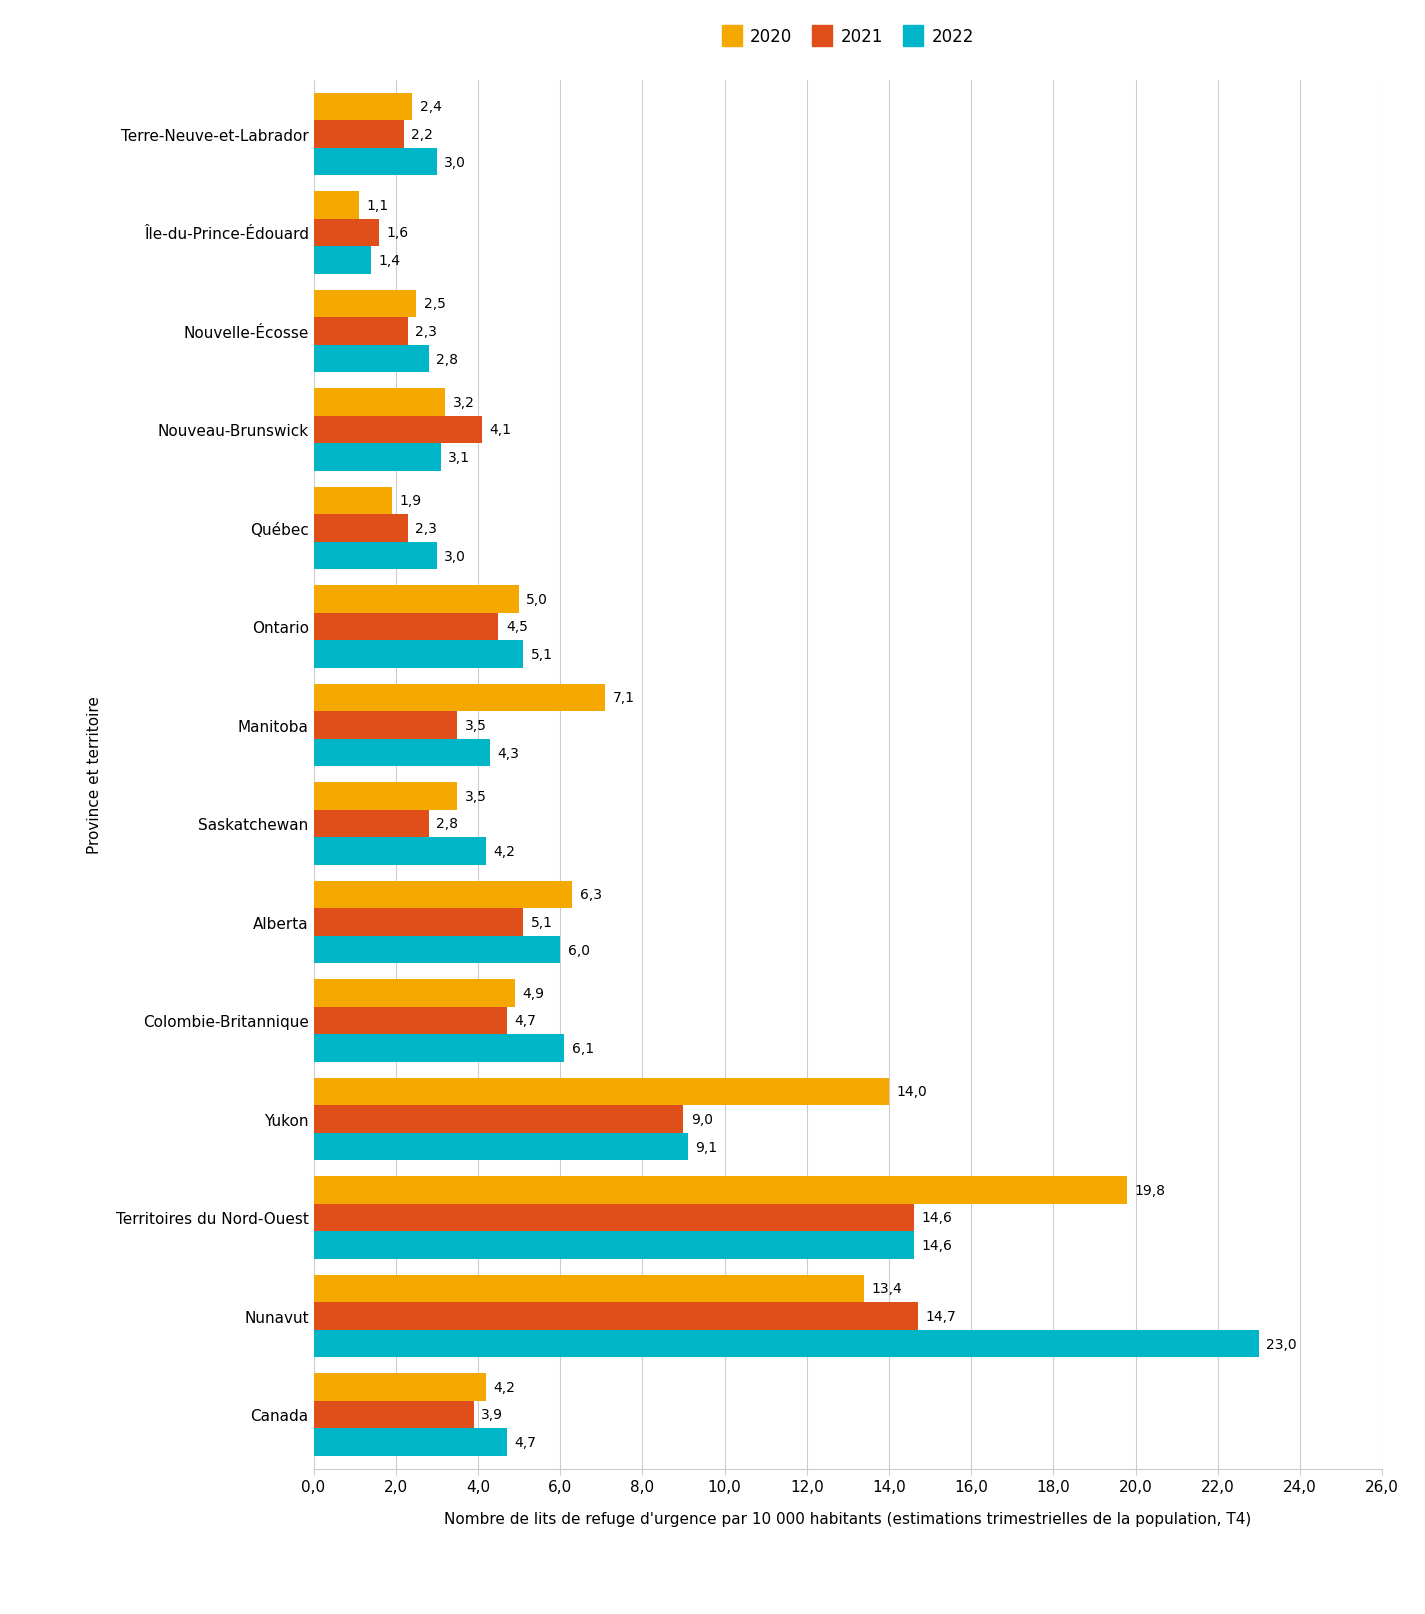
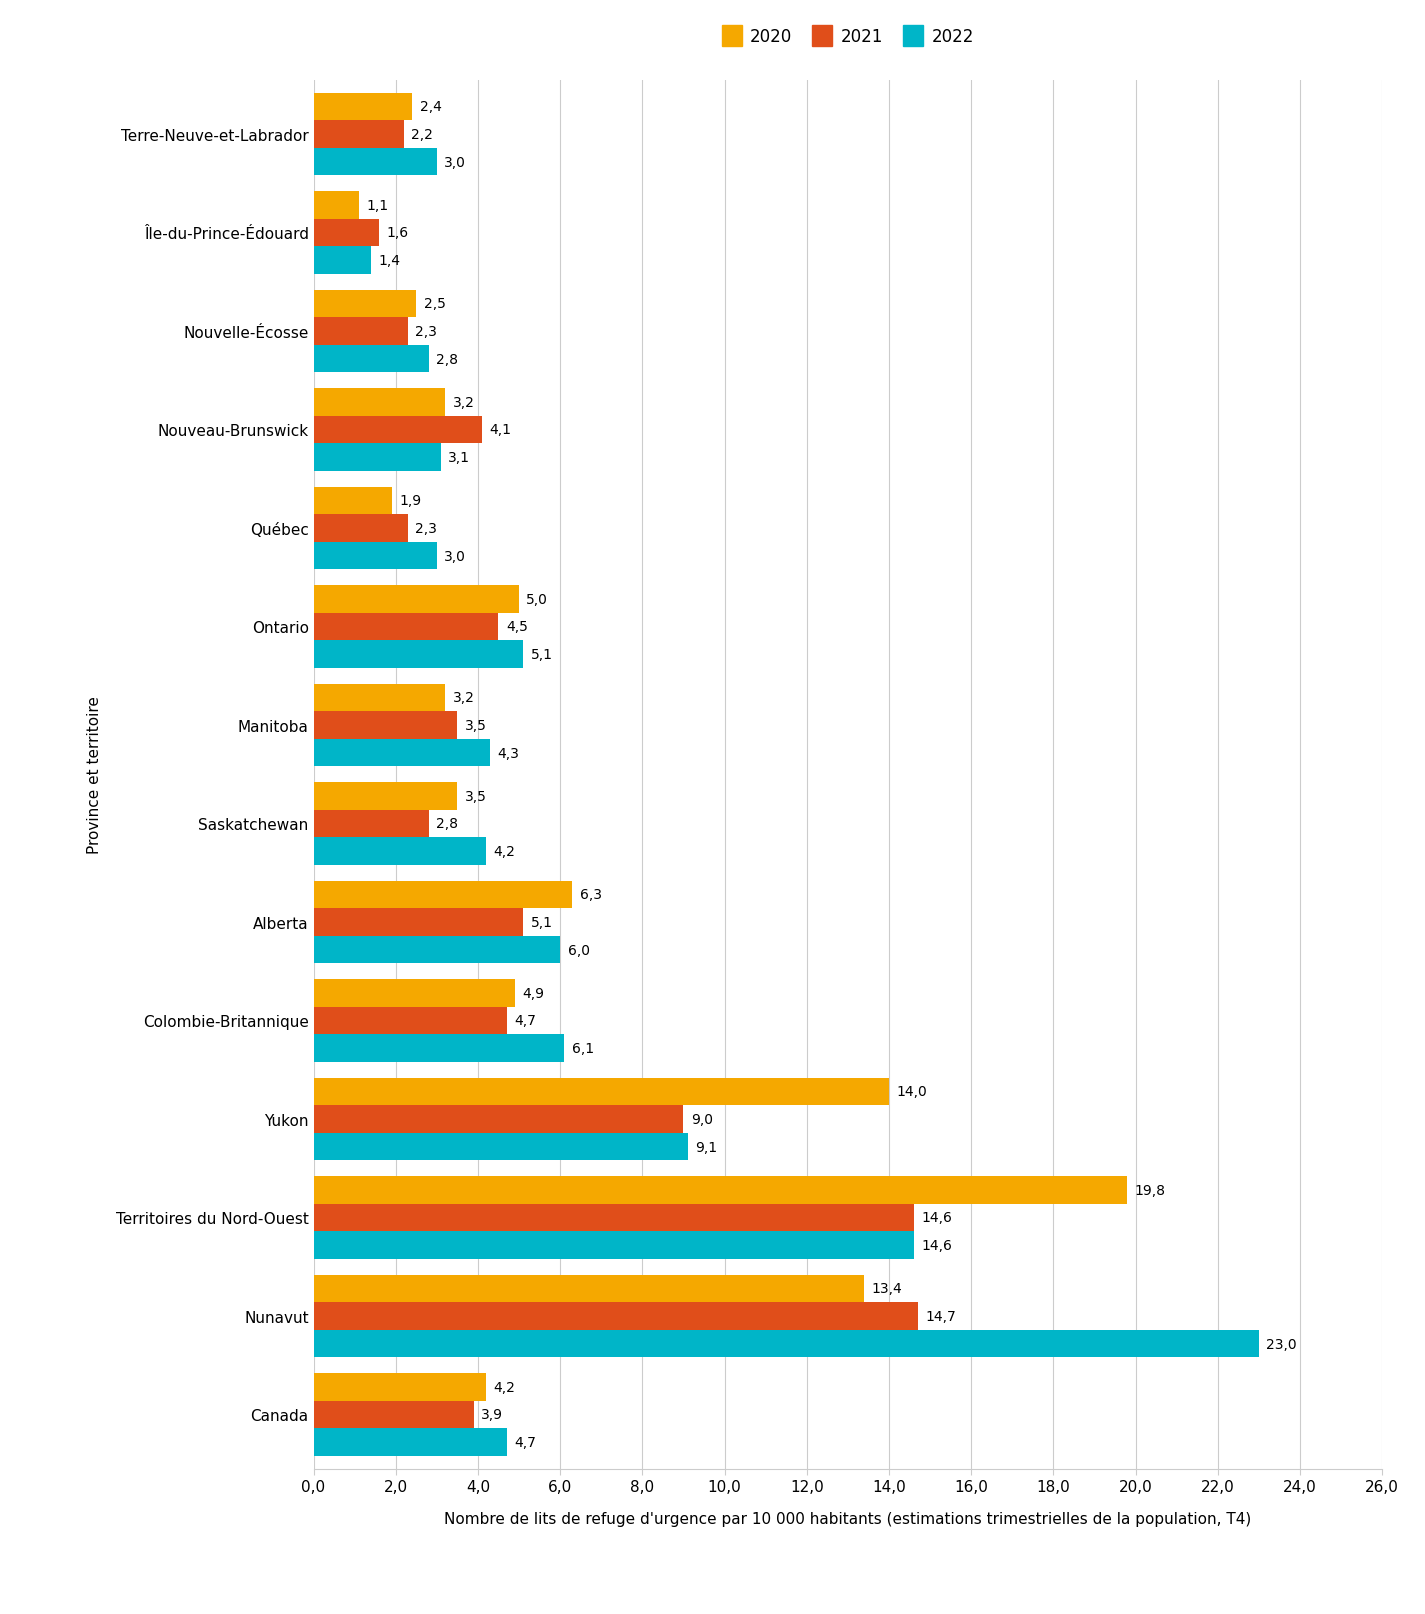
2020/Manitoba: 7,1 -> 3,2
